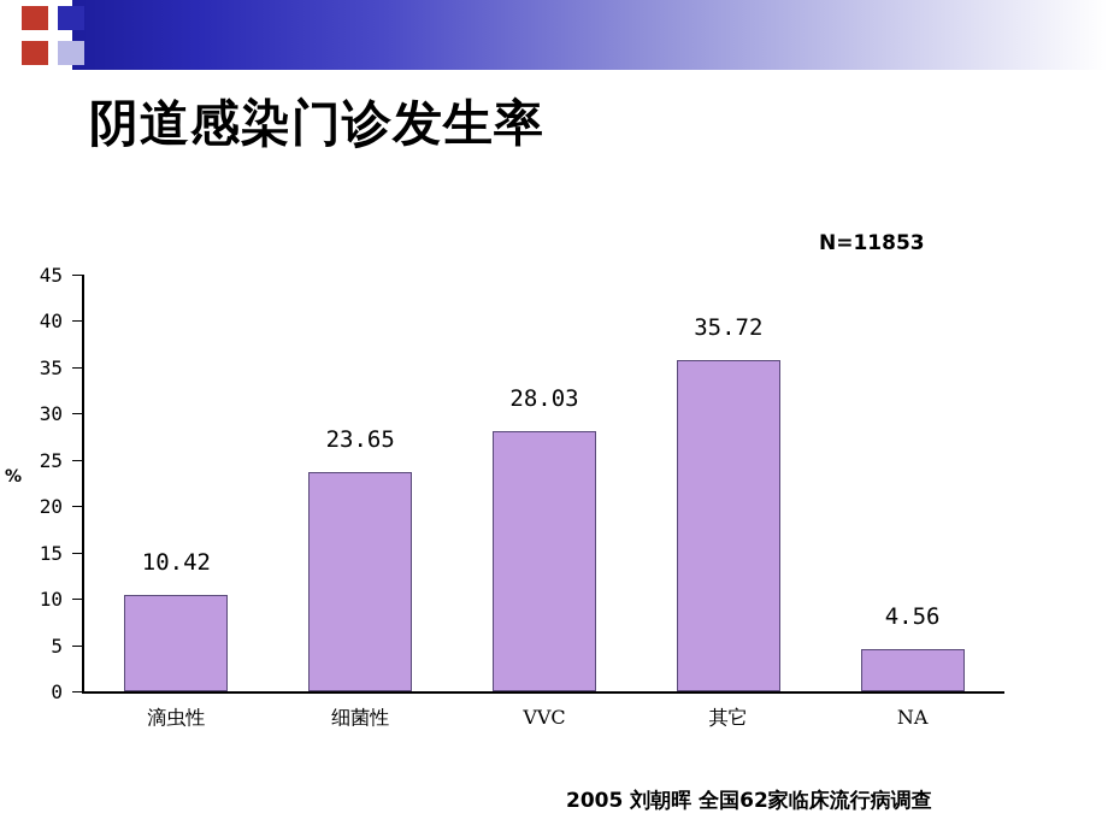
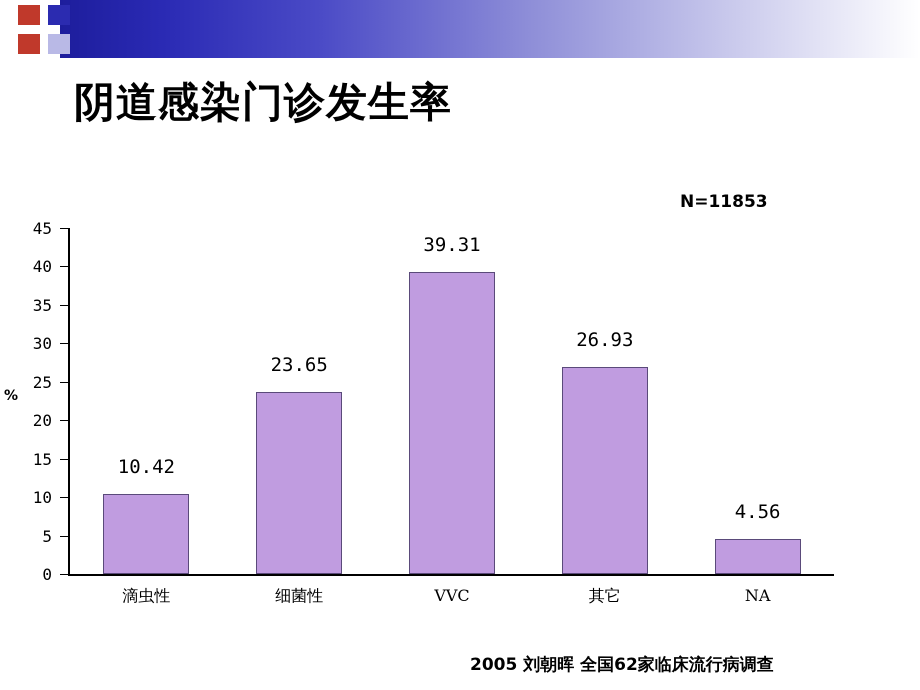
VVC: 28.03 -> 39.31
其它: 35.72 -> 26.93
